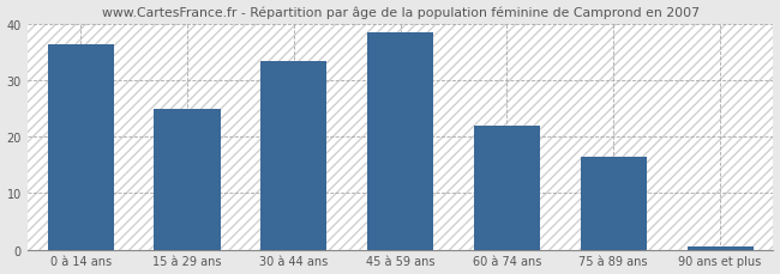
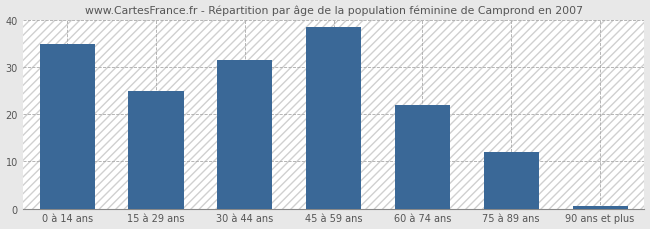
0 à 14 ans: 36.5 -> 35.0
30 à 44 ans: 33.5 -> 31.5
75 à 89 ans: 16.5 -> 12.0
